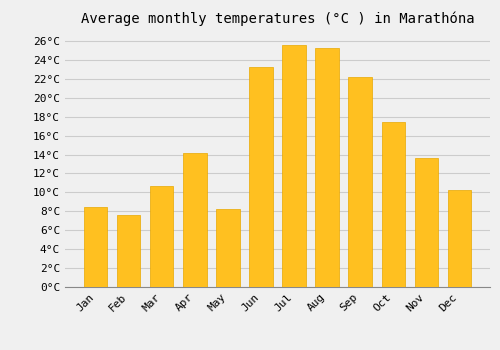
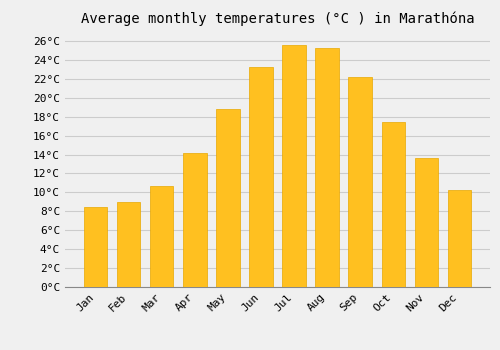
Feb: 7.6°C -> 9.0°C
May: 8.2°C -> 18.8°C
